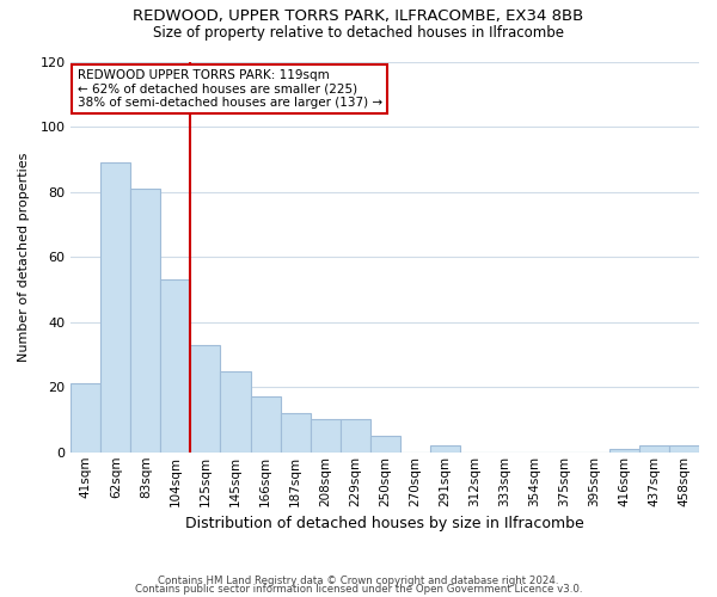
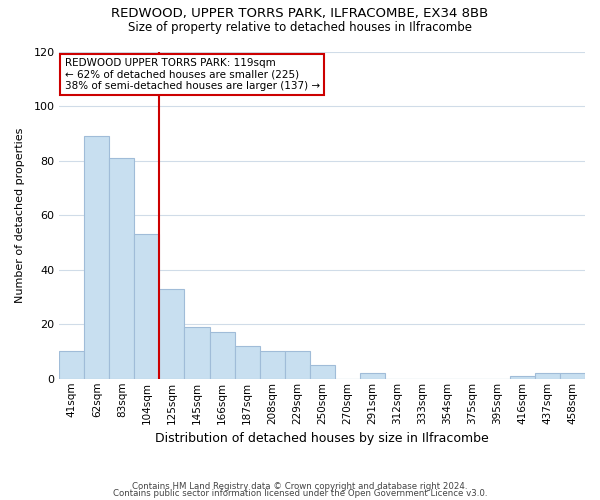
41sqm: 21 -> 10
145sqm: 25 -> 19
